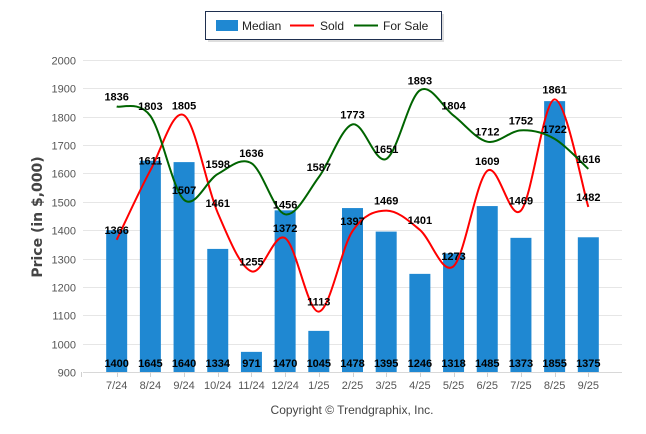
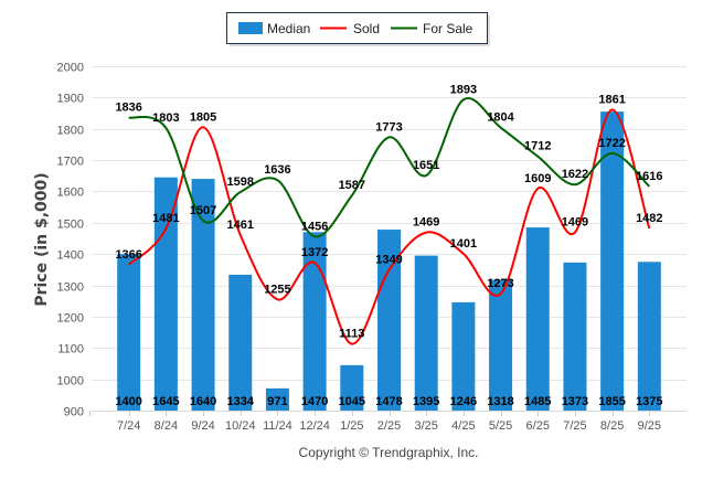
Sold/8/24: 1611 -> 1481
Sold/2/25: 1397 -> 1349
For Sale/7/25: 1752 -> 1622
